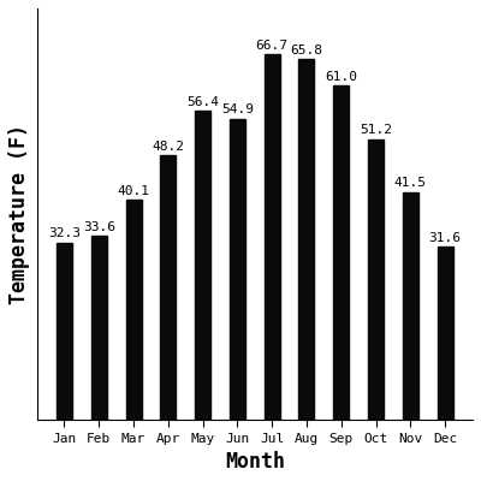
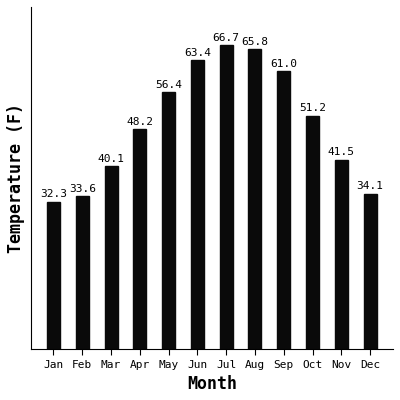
Jun: 54.9 -> 63.4
Dec: 31.6 -> 34.1
